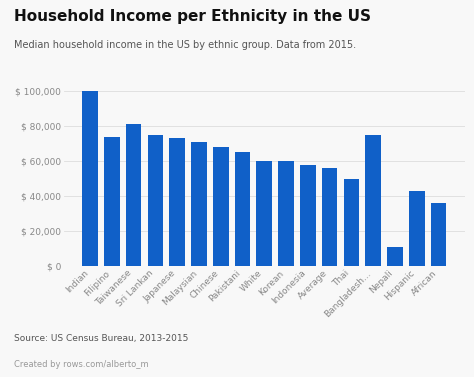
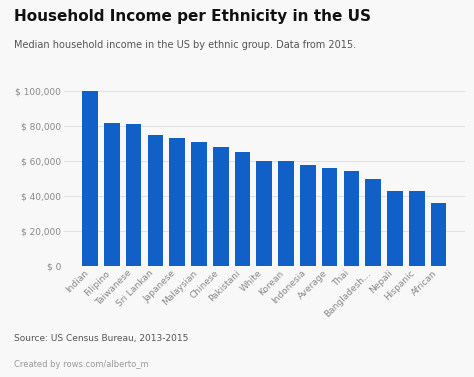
Filipino: $ 74,000 -> $ 82,000
Thai: $ 50,000 -> $ 54,000
Bangladesh...: $ 75,000 -> $ 50,000
Nepali: $ 11,000 -> $ 43,000
